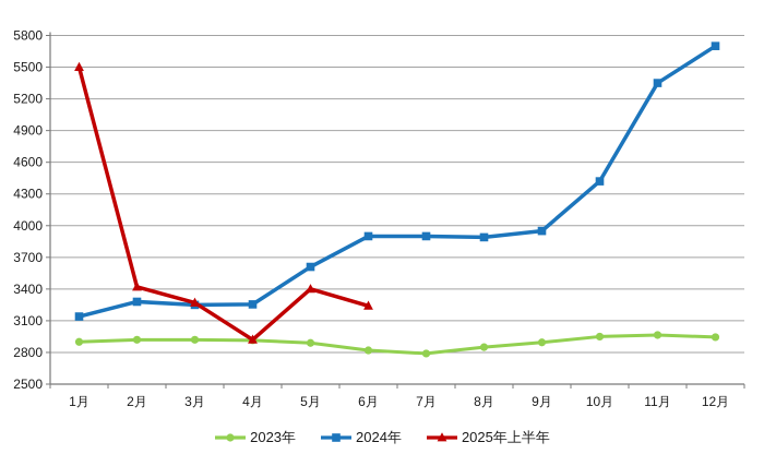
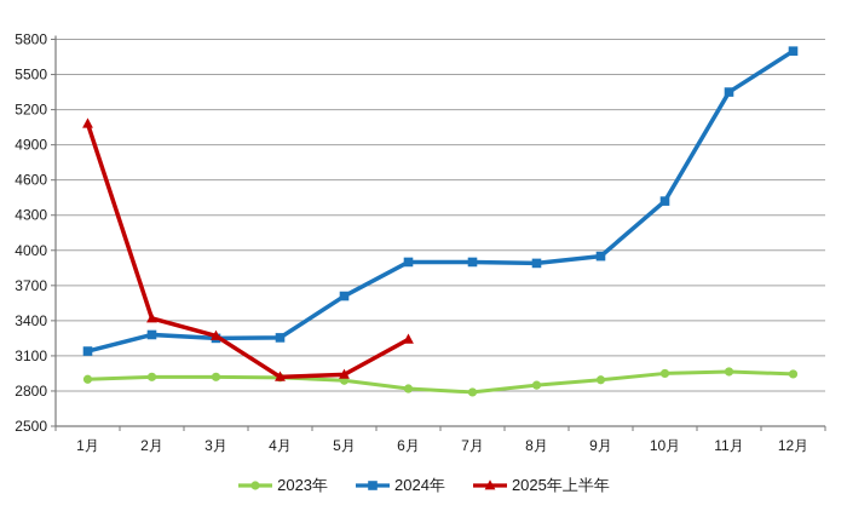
2025年上半年/1月: 5500 -> 5100
2025年上半年/5月: 3400 -> 2900
